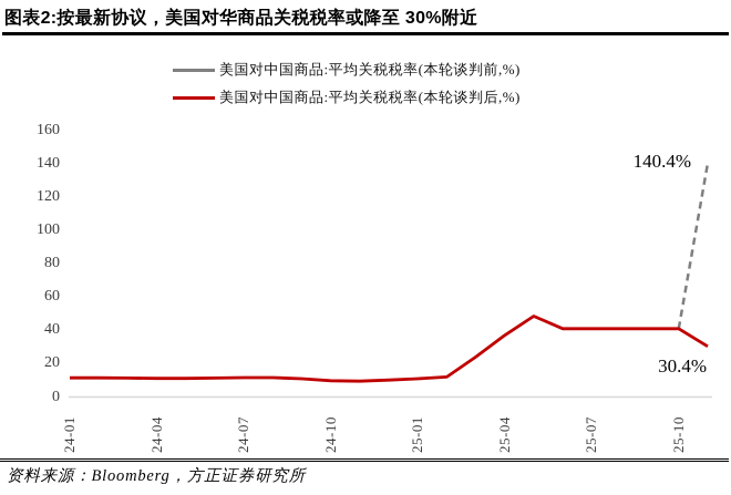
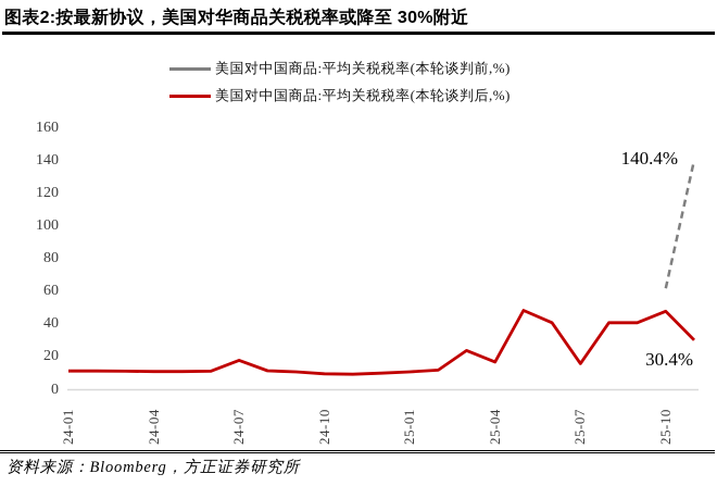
美国对中国商品:平均关税税率(本轮谈判后,%)/24-07: 12 -> 18
美国对中国商品:平均关税税率(本轮谈判后,%)/25-04: 37 -> 17
美国对中国商品:平均关税税率(本轮谈判后,%)/25-07: 41 -> 16
美国对中国商品:平均关税税率(本轮谈判前,%)/25-10: 41 -> 62
美国对中国商品:平均关税税率(本轮谈判后,%)/25-10: 41 -> 48
